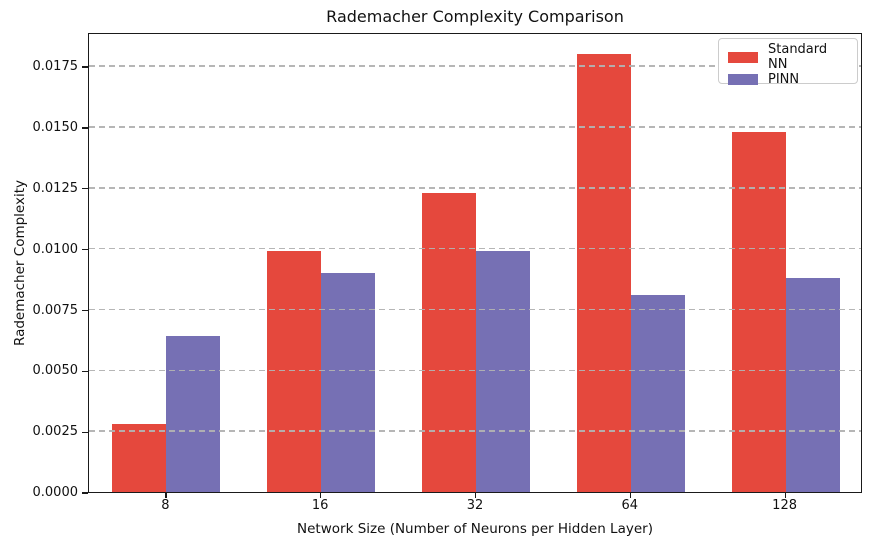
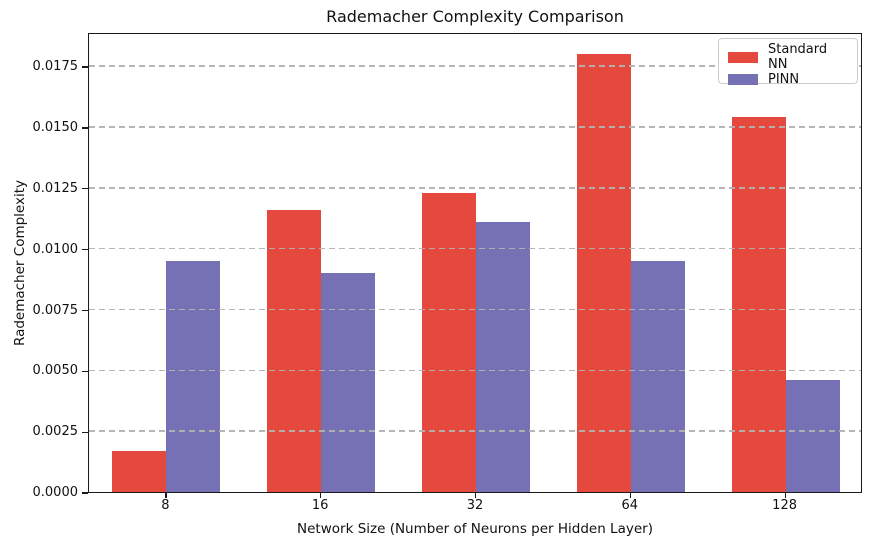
Standard NN/8: 0.0028 -> 0.0017
PINN/8: 0.0064 -> 0.0095
Standard NN/16: 0.0099 -> 0.0116
PINN/32: 0.0099 -> 0.0111
PINN/64: 0.0081 -> 0.0095
Standard NN/128: 0.0148 -> 0.0154
PINN/128: 0.0088 -> 0.0046
